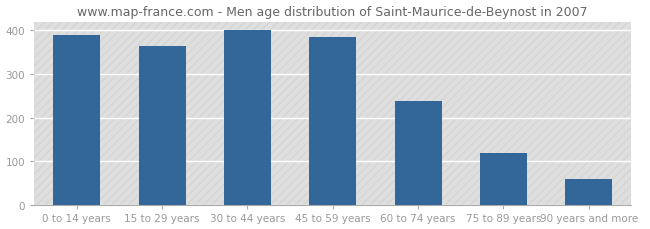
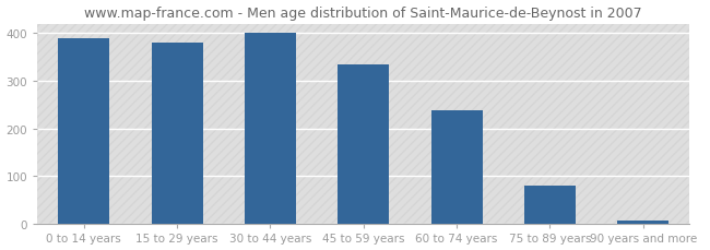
15 to 29 years: 365 -> 380
45 to 59 years: 385 -> 335
75 to 89 years: 120 -> 80
90 years and more: 60 -> 8
